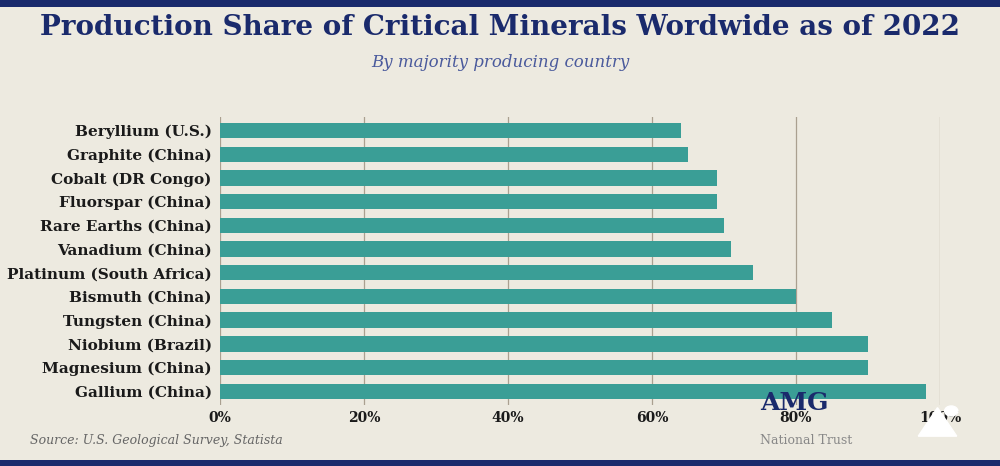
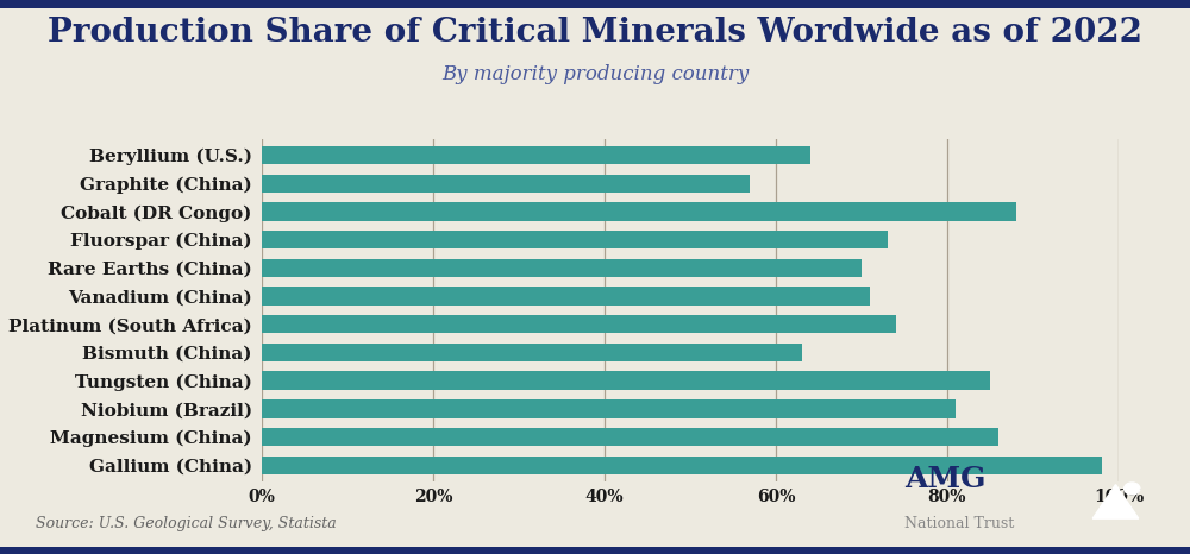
Graphite (China): 65% -> 57%
Cobalt (DR Congo): 69% -> 88%
Fluorspar (China): 69% -> 73%
Bismuth (China): 80% -> 63%
Niobium (Brazil): 90% -> 81%
Magnesium (China): 90% -> 86%
